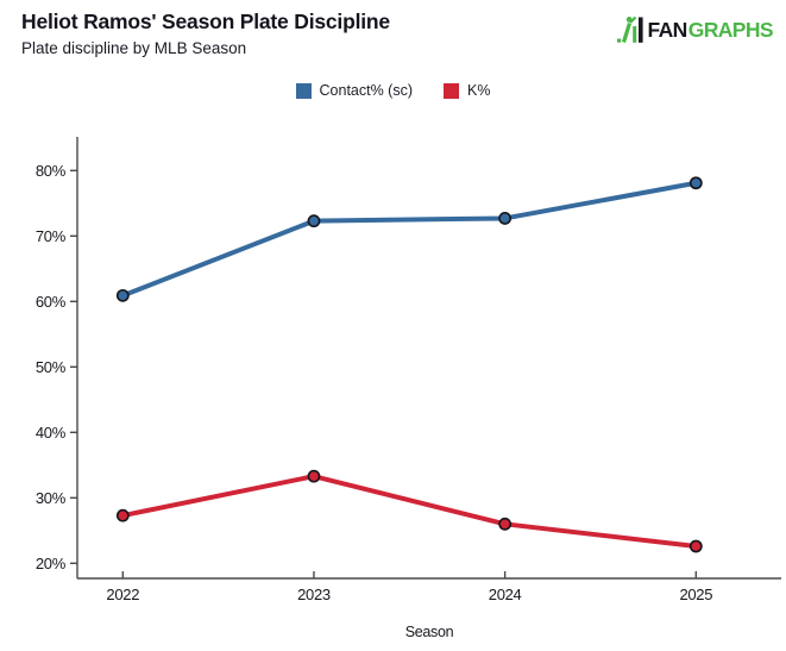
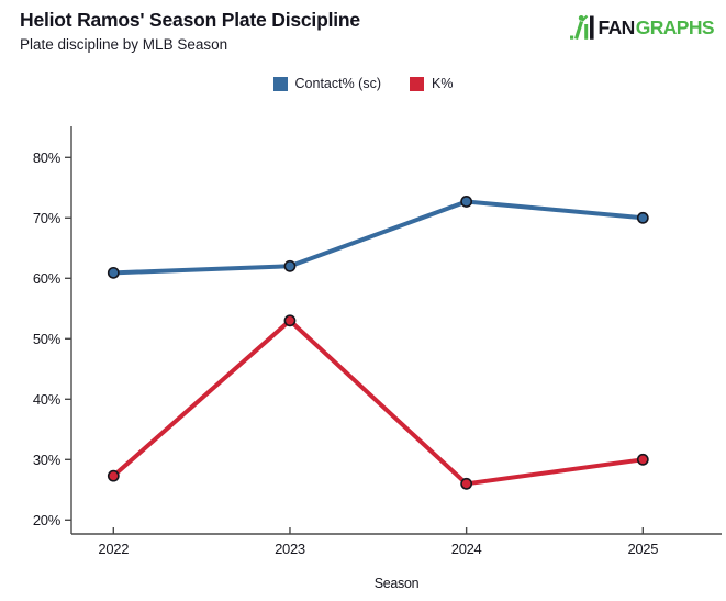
Contact% (sc)/2023: 72% -> 62%
K%/2023: 33% -> 53%
Contact% (sc)/2025: 78% -> 70%
K%/2025: 23% -> 30%
